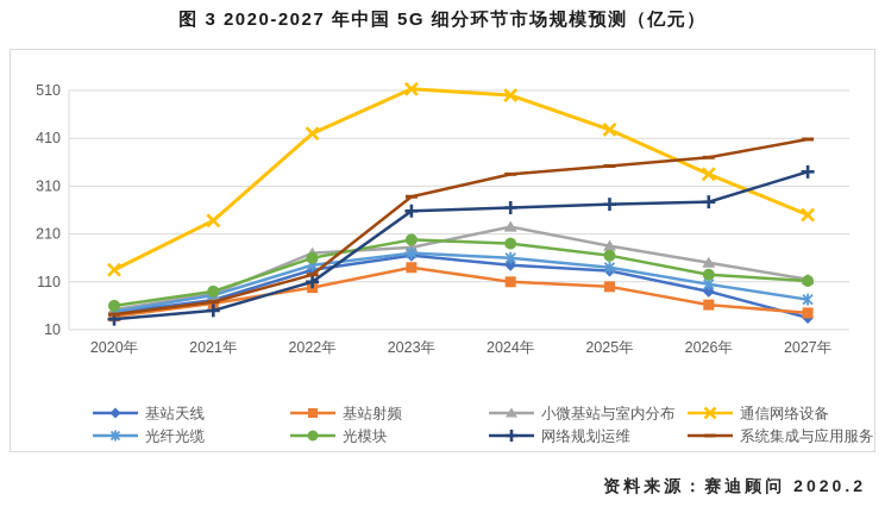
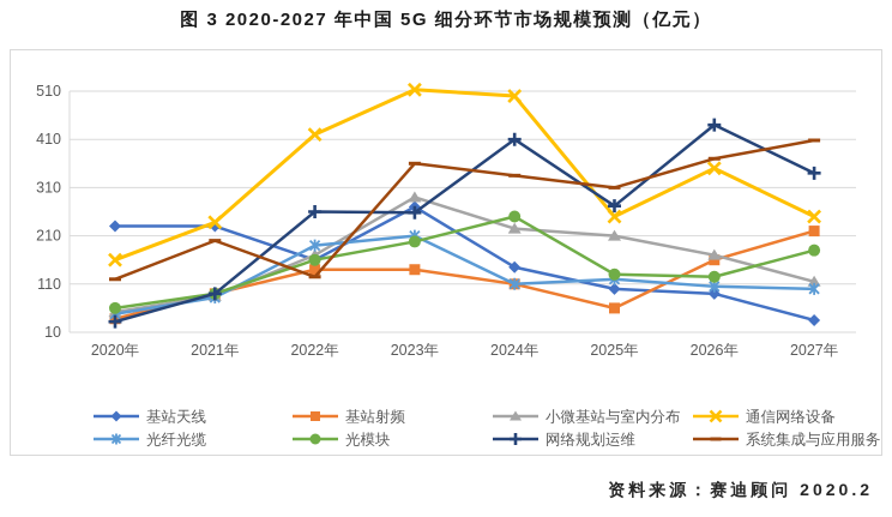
基站天线/2020年: 40 -> 230
通信网络设备/2020年: 140 -> 160
系统集成与应用服务/2020年: 40 -> 120
基站天线/2021年: 70 -> 230
基站射频/2021年: 60 -> 90
网络规划运维/2021年: 50 -> 90
系统集成与应用服务/2021年: 70 -> 200
基站天线/2022年: 140 -> 160
基站射频/2022年: 100 -> 140
光纤光缆/2022年: 140 -> 190
网络规划运维/2022年: 110 -> 260
基站天线/2023年: 160 -> 270
小微基站与室内分布/2023年: 180 -> 290
光纤光缆/2023年: 170 -> 210
系统集成与应用服务/2023年: 290 -> 360
光纤光缆/2024年: 160 -> 110
光模块/2024年: 190 -> 250
网络规划运维/2024年: 260 -> 410
基站天线/2025年: 130 -> 100
基站射频/2025年: 100 -> 60
小微基站与室内分布/2025年: 180 -> 210
通信网络设备/2025年: 430 -> 250
光纤光缆/2025年: 140 -> 120
光模块/2025年: 160 -> 130
系统集成与应用服务/2025年: 350 -> 310
基站射频/2026年: 60 -> 160
小微基站与室内分布/2026年: 150 -> 170
通信网络设备/2026年: 340 -> 350
网络规划运维/2026年: 280 -> 440
基站射频/2027年: 40 -> 220
光纤光缆/2027年: 70 -> 100
光模块/2027年: 110 -> 180
